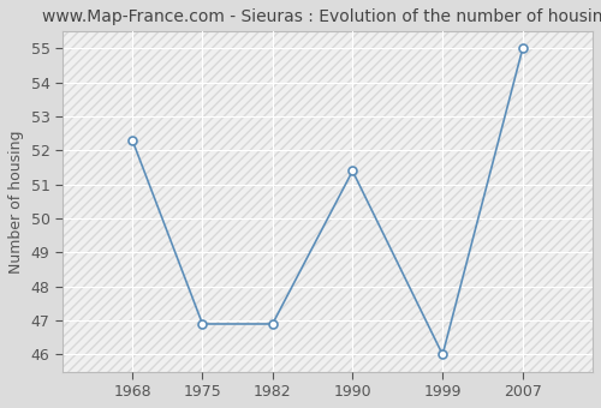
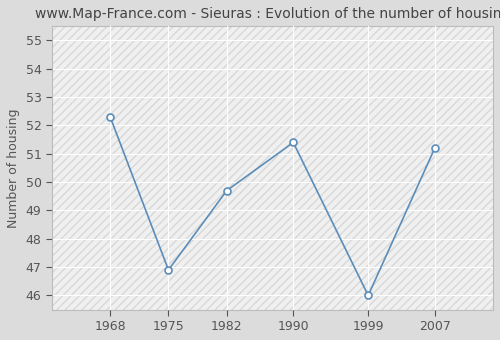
1982: 46.9 -> 49.7
2007: 55.0 -> 51.2
